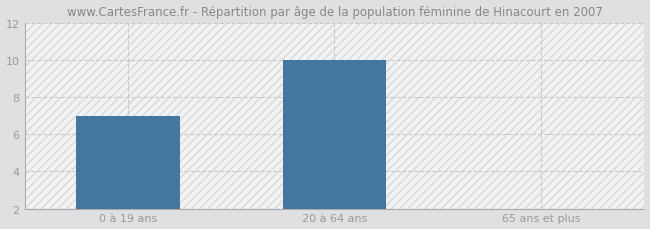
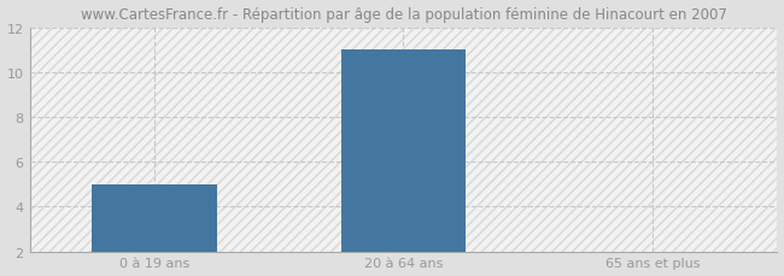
0 à 19 ans: 7 -> 5
20 à 64 ans: 10 -> 11
